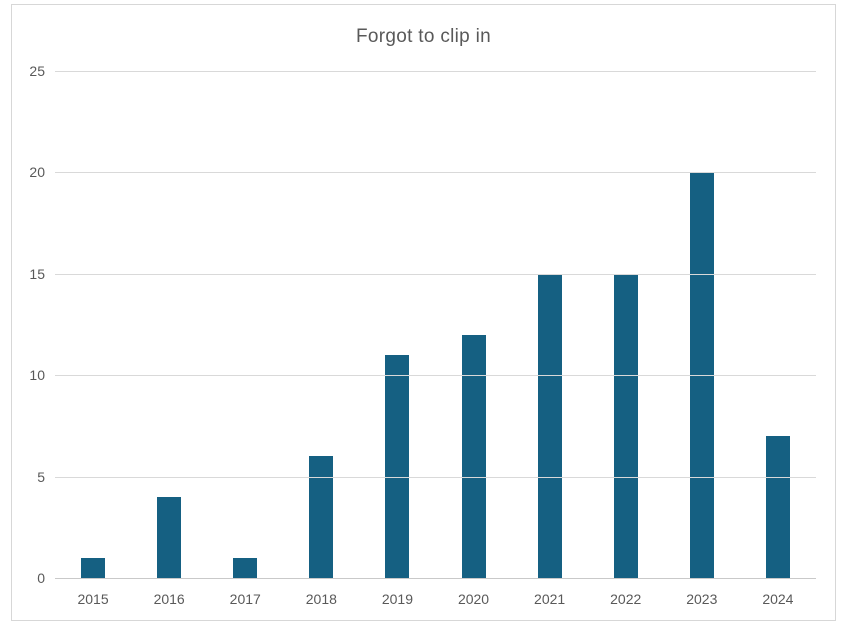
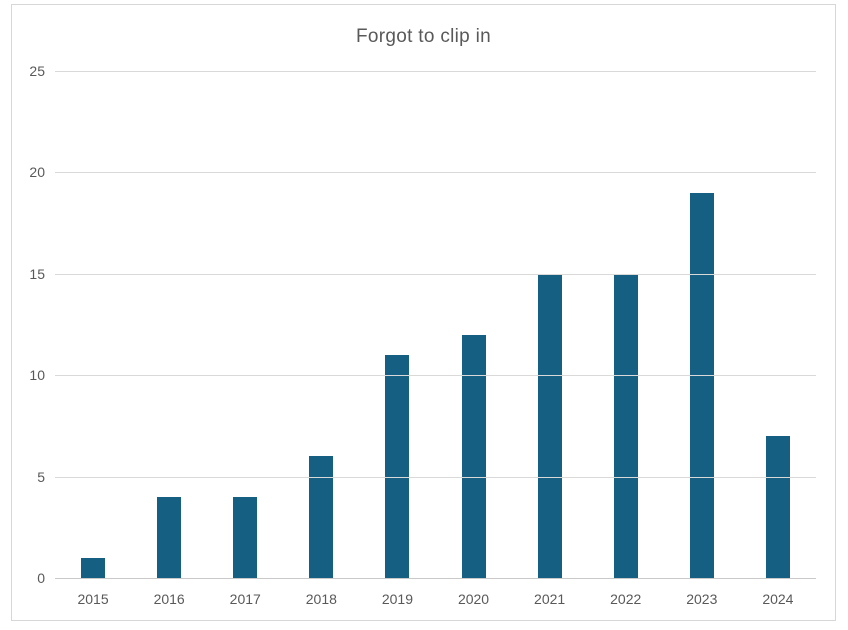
2017: 1 -> 4
2023: 20 -> 19
